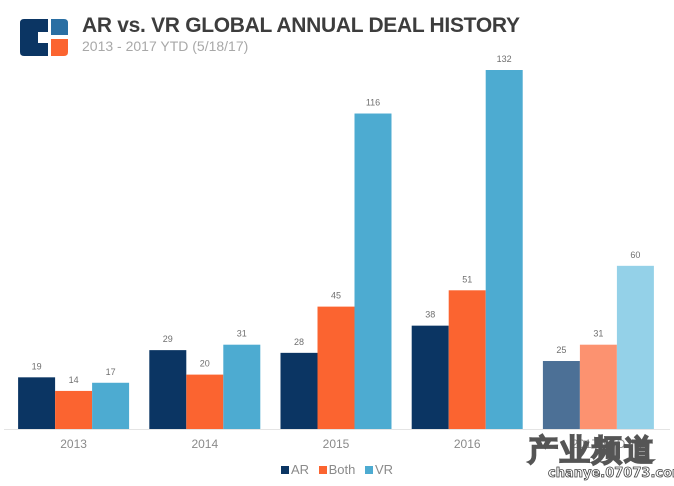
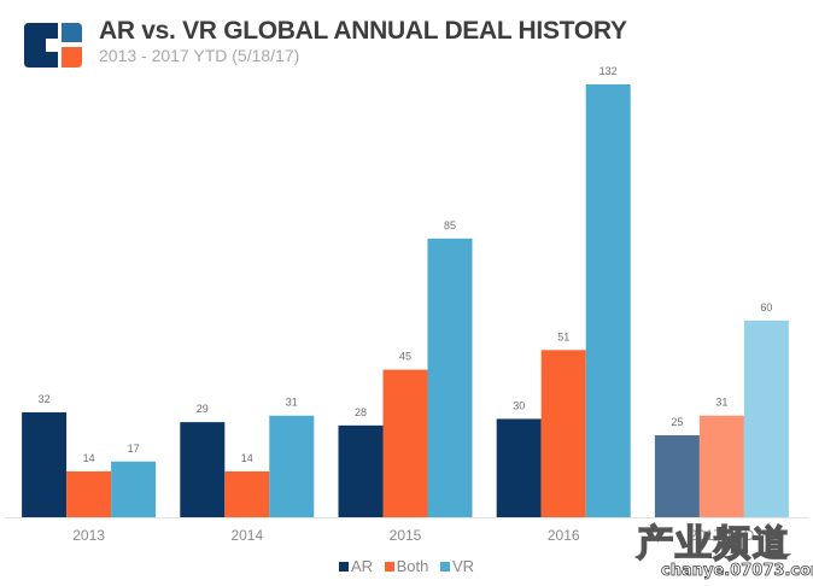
AR/2013: 19 -> 32
Both/2014: 20 -> 14
VR/2015: 116 -> 85
AR/2016: 38 -> 30
